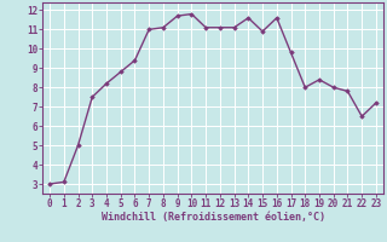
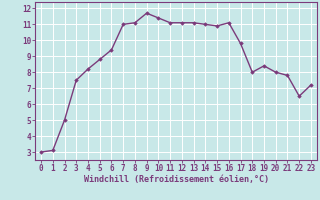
10: 11.8 -> 11.4
14: 11.6 -> 11.0
16: 11.6 -> 11.1
